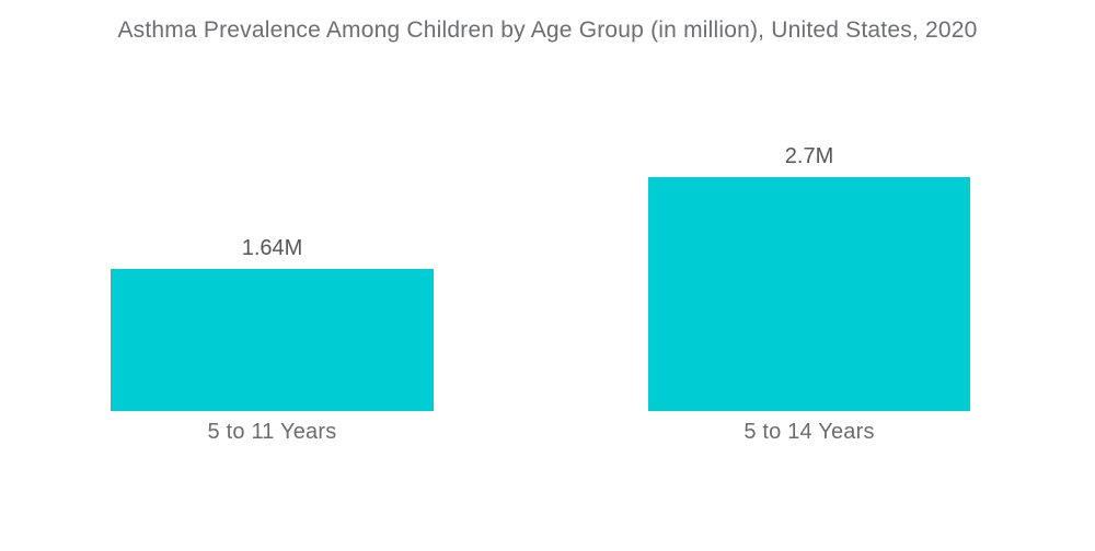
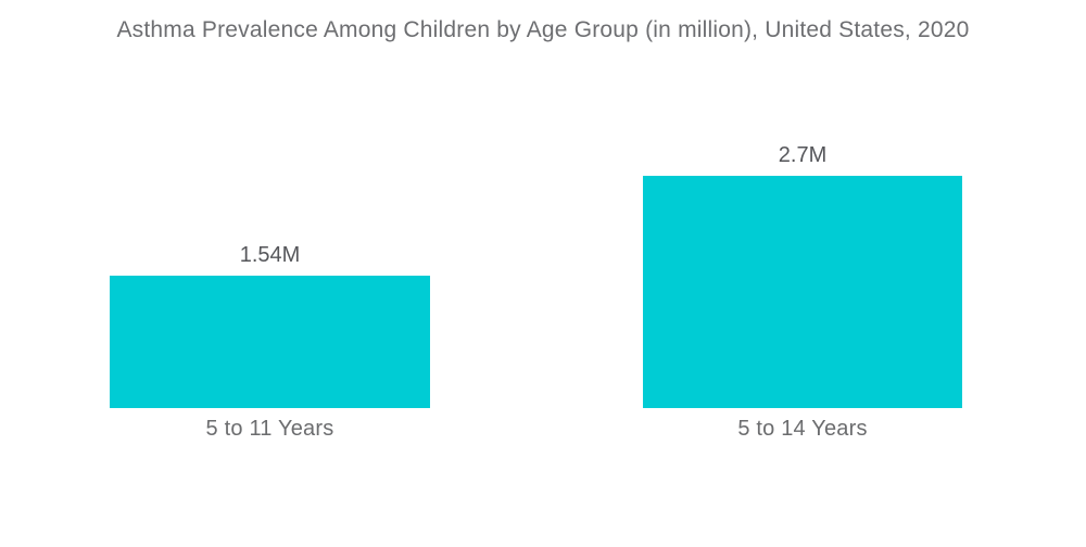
5 to 11 Years: 1.64M -> 1.54M
